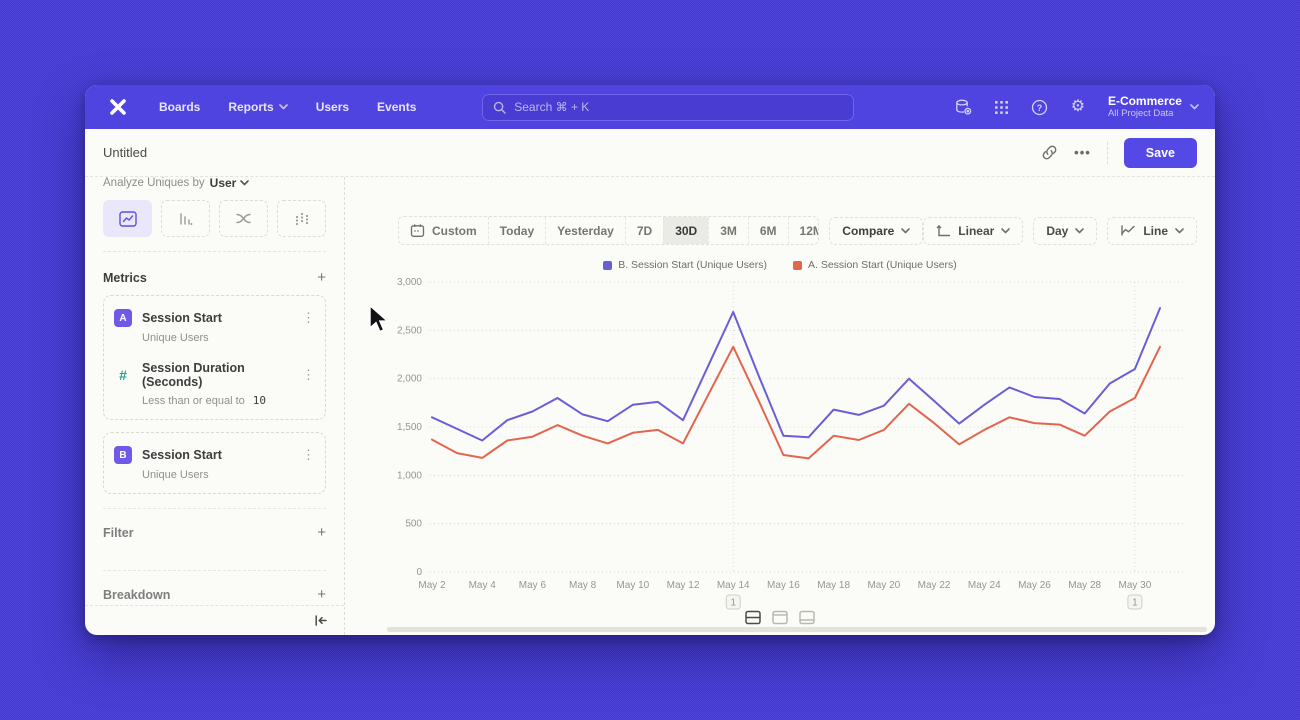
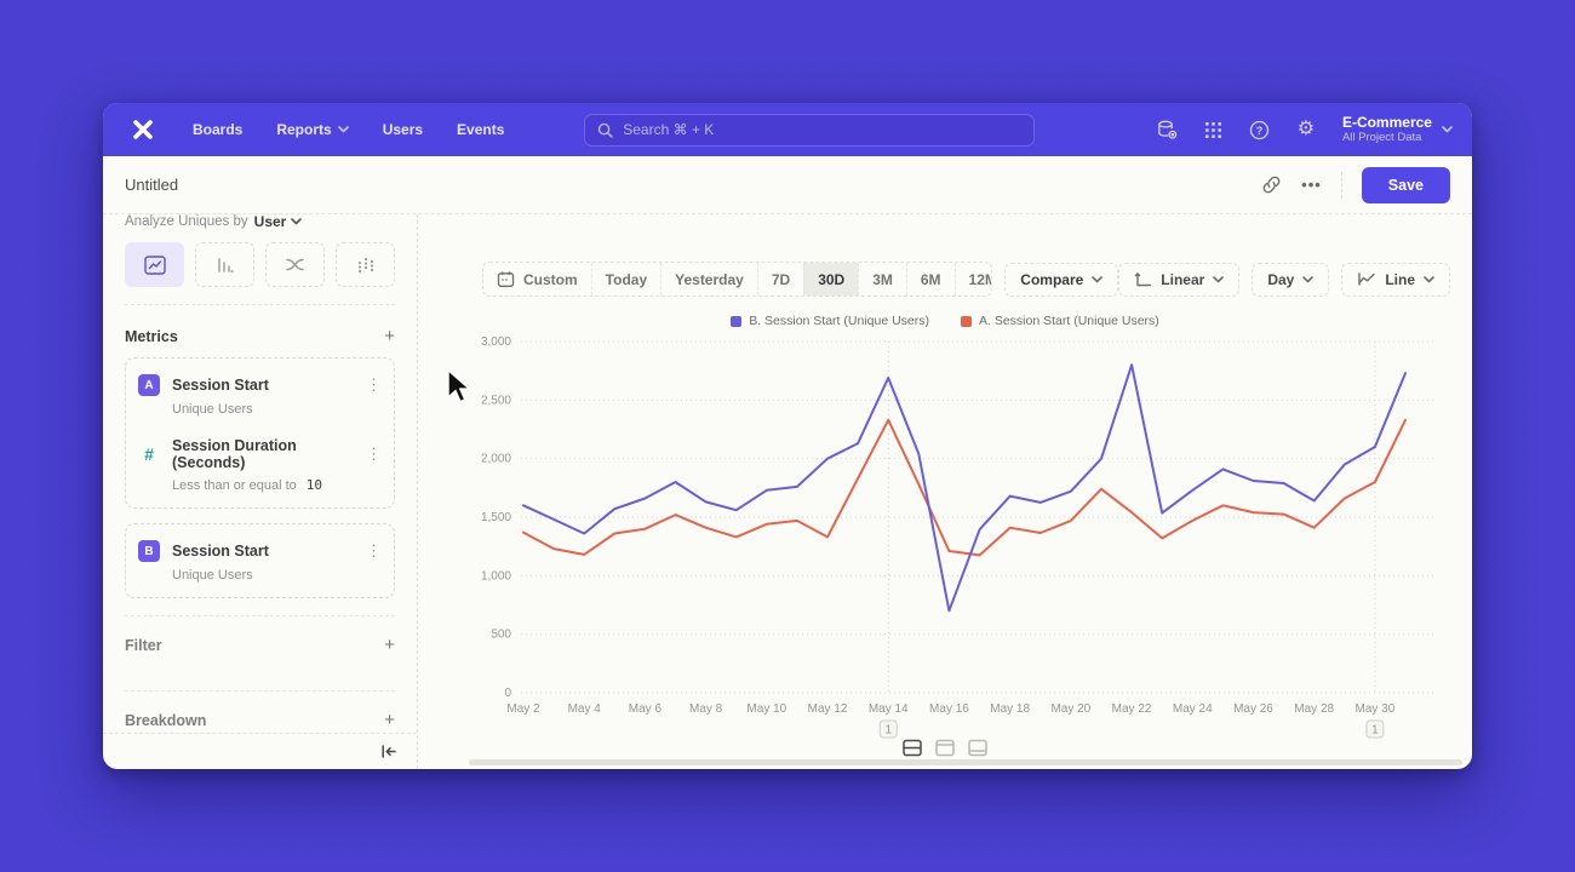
B. Session Start (Unique Users)/May 12: 1600 -> 2000
B. Session Start (Unique Users)/May 16: 1400 -> 700
B. Session Start (Unique Users)/May 22: 1800 -> 2800
